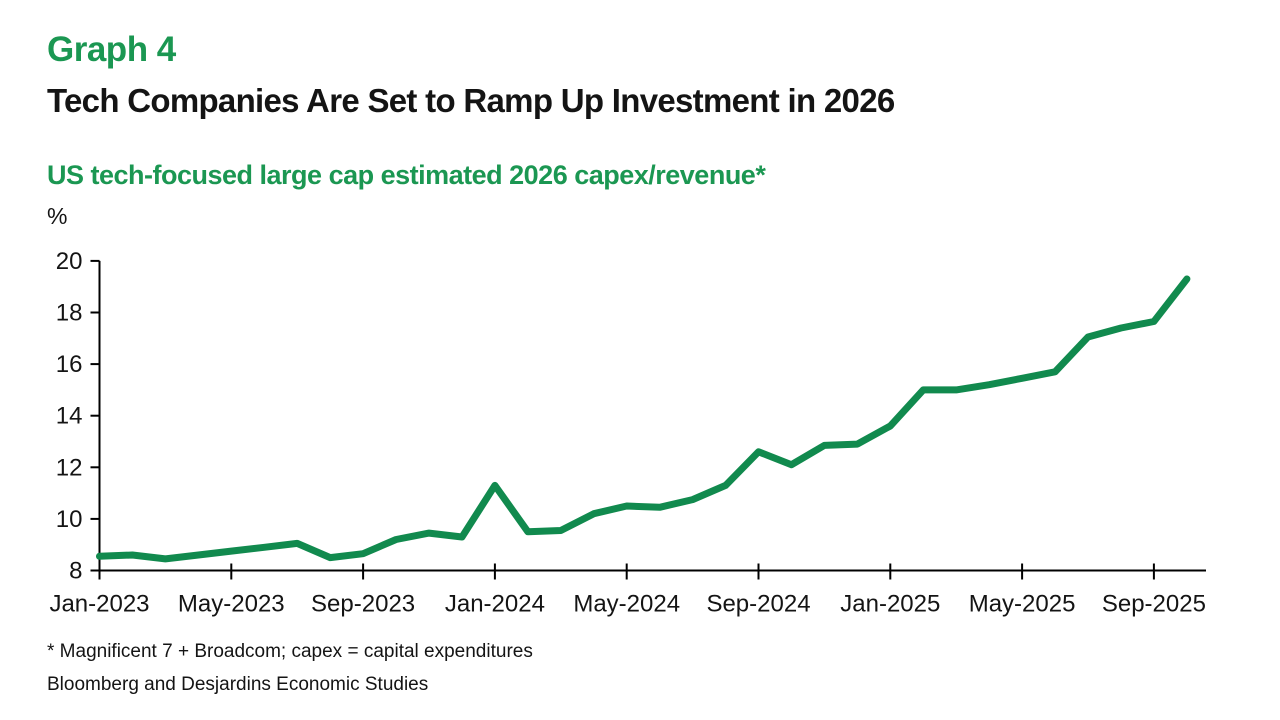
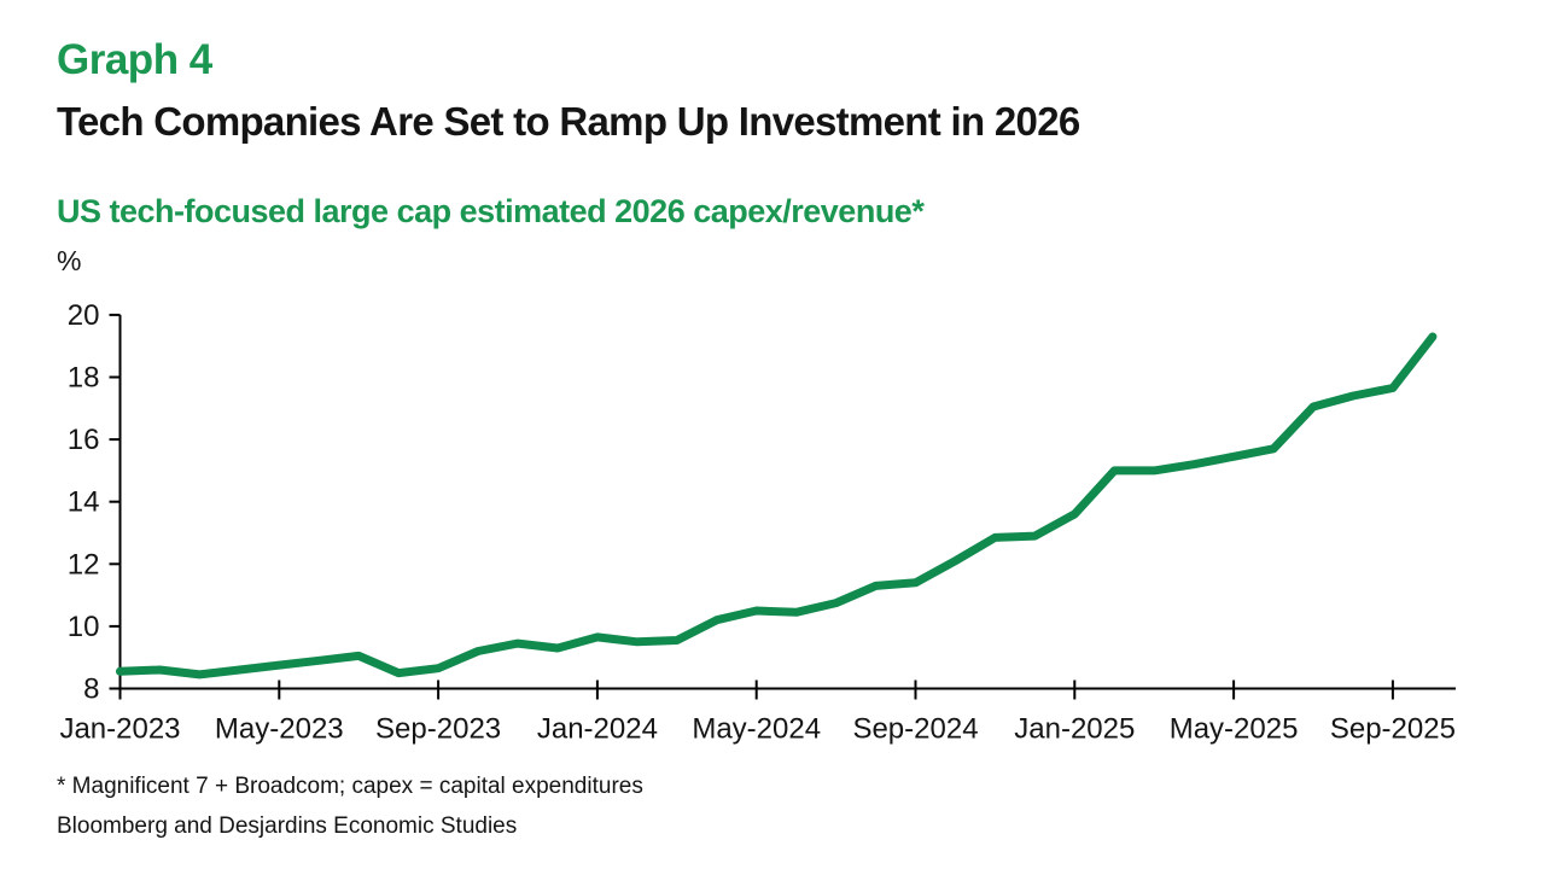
Jan-2024: 11.3 -> 9.7
Sep-2024: 12.6 -> 11.4
